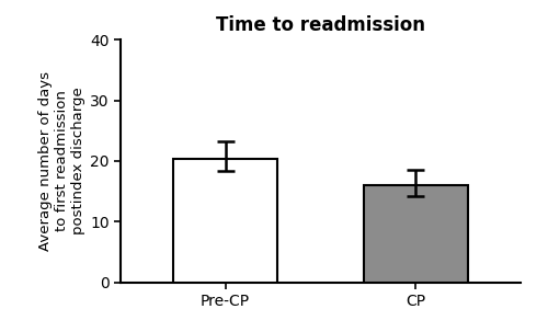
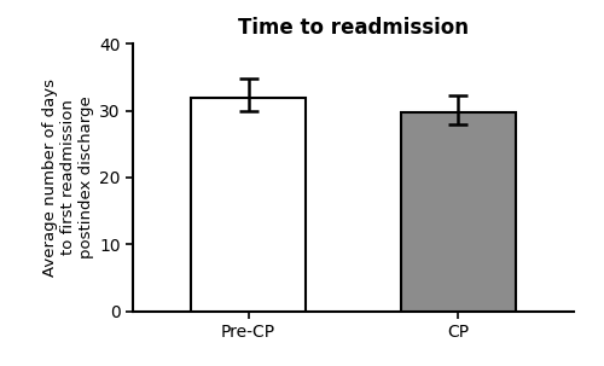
Pre-CP: 20.4 -> 32.0
CP: 16.0 -> 29.7
